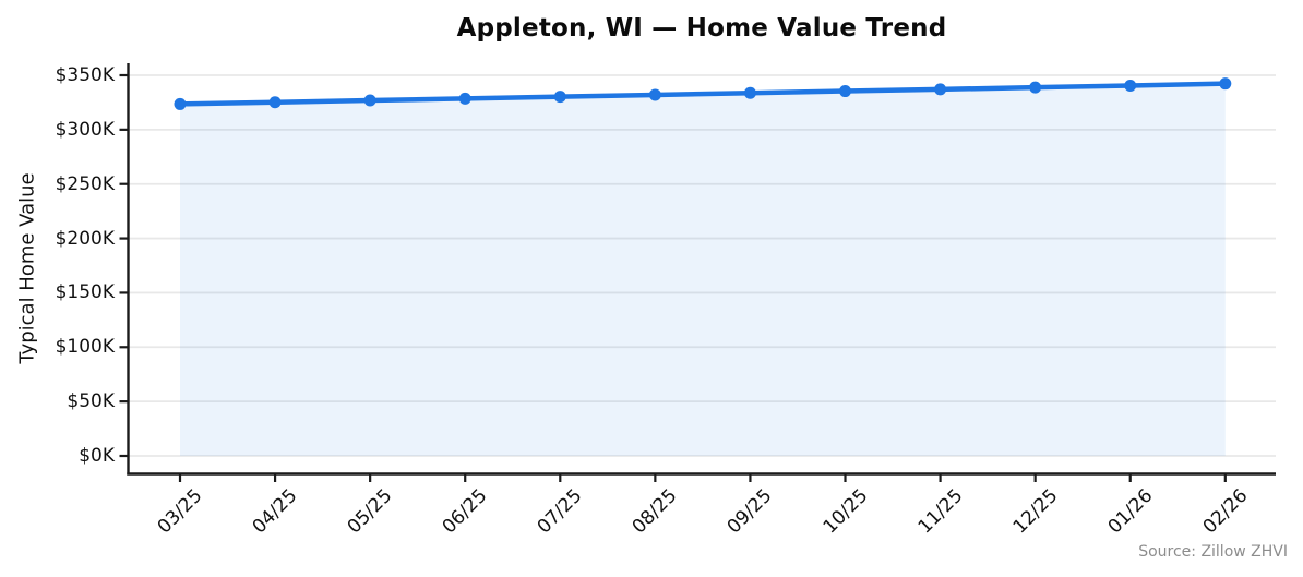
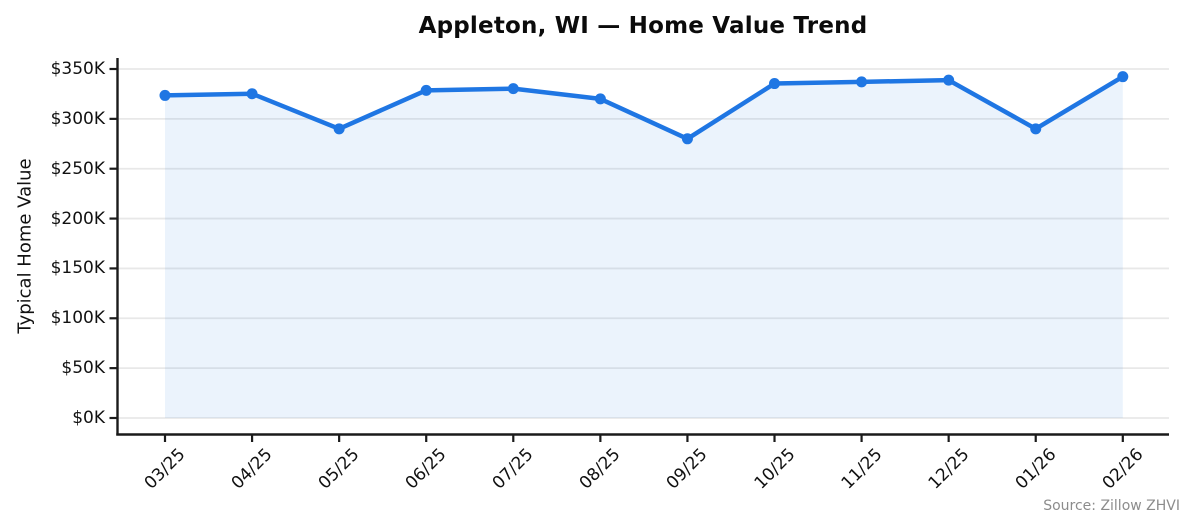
05/25: $330K -> $290K
08/25: $330K -> $320K
09/25: $330K -> $280K
01/26: $340K -> $290K
